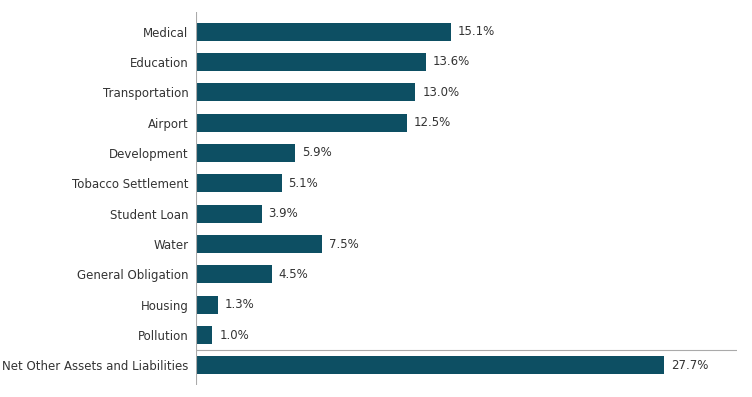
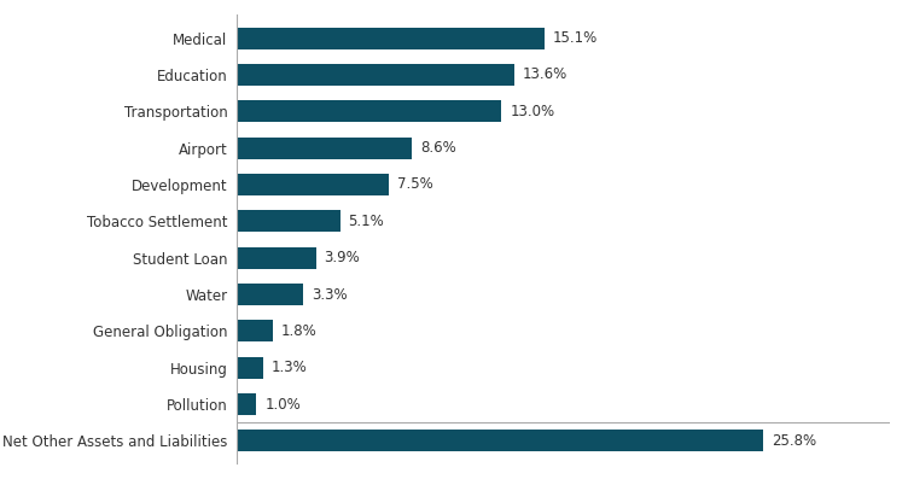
Airport: 12.5% -> 8.6%
Development: 5.9% -> 7.5%
Water: 7.5% -> 3.3%
General Obligation: 4.5% -> 1.8%
Net Other Assets and Liabilities: 27.7% -> 25.8%
